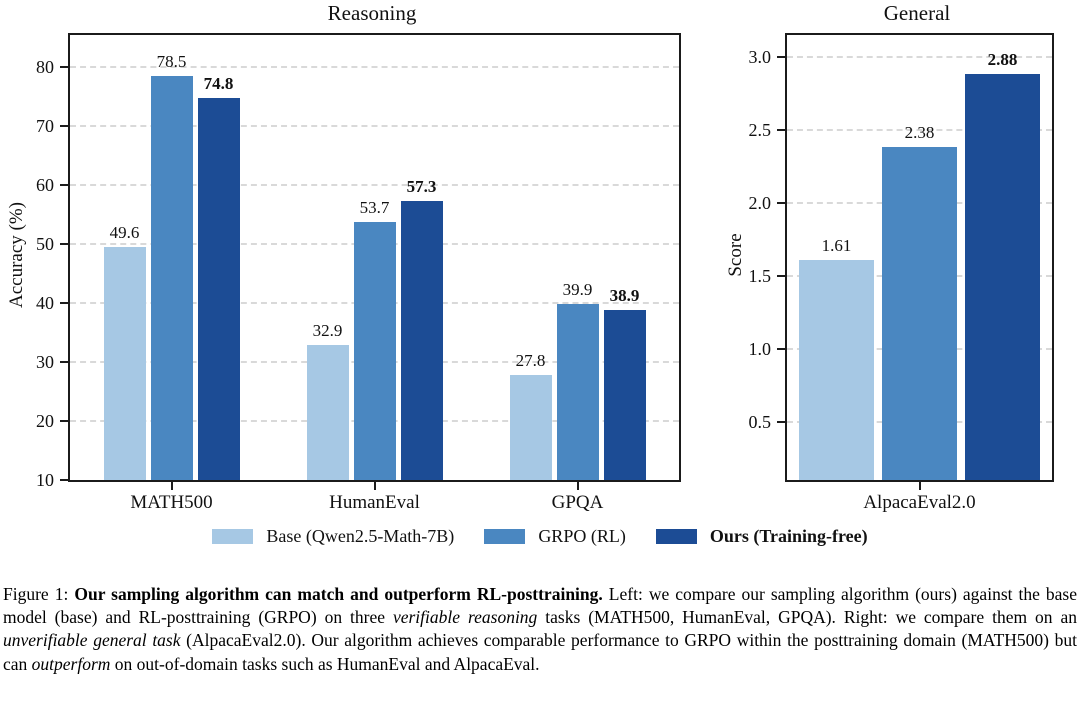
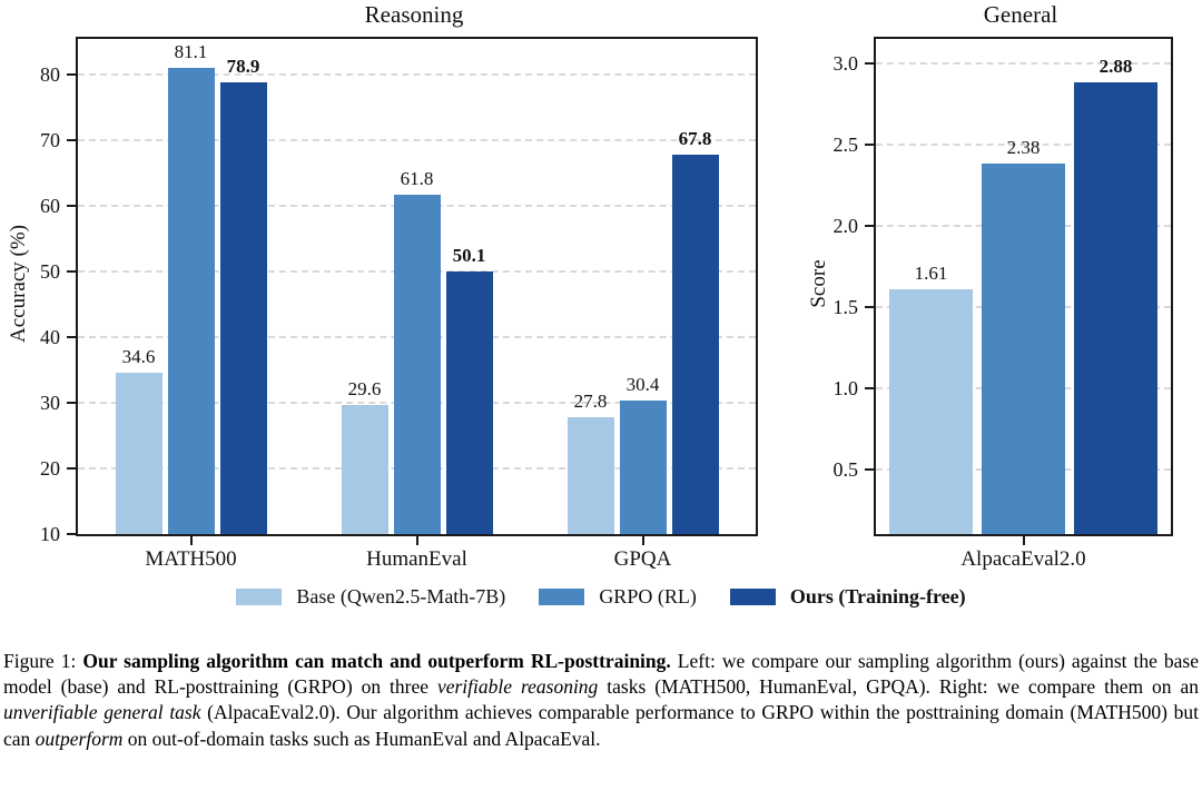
Reasoning/Base (Qwen2.5-Math-7B)/MATH500: 49.6 -> 34.6
Reasoning/GRPO (RL)/MATH500: 78.5 -> 81.1
Reasoning/Ours (Training-free)/MATH500: 74.8 -> 78.9
Reasoning/Base (Qwen2.5-Math-7B)/HumanEval: 32.9 -> 29.6
Reasoning/GRPO (RL)/HumanEval: 53.7 -> 61.8
Reasoning/Ours (Training-free)/HumanEval: 57.3 -> 50.1
Reasoning/GRPO (RL)/GPQA: 39.9 -> 30.4
Reasoning/Ours (Training-free)/GPQA: 38.9 -> 67.8
